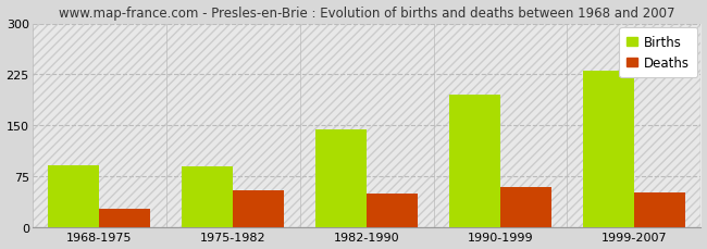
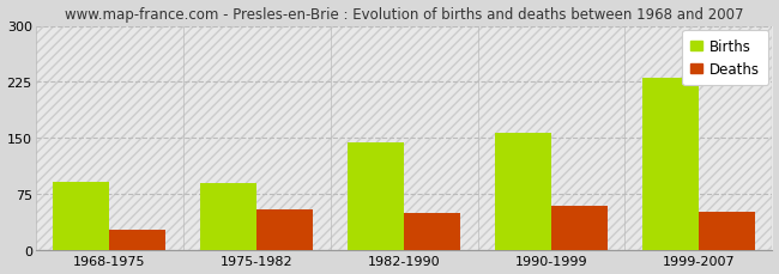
Births/1990-1999: 196 -> 157
